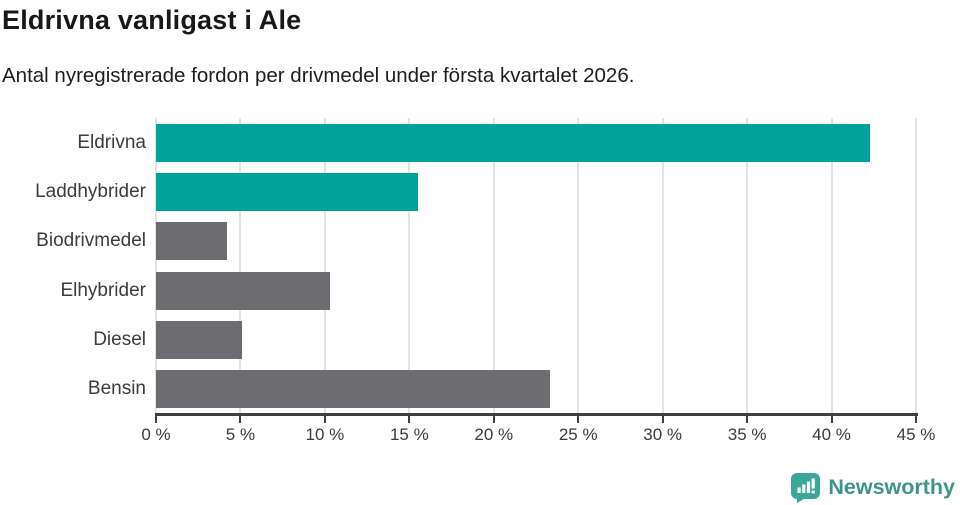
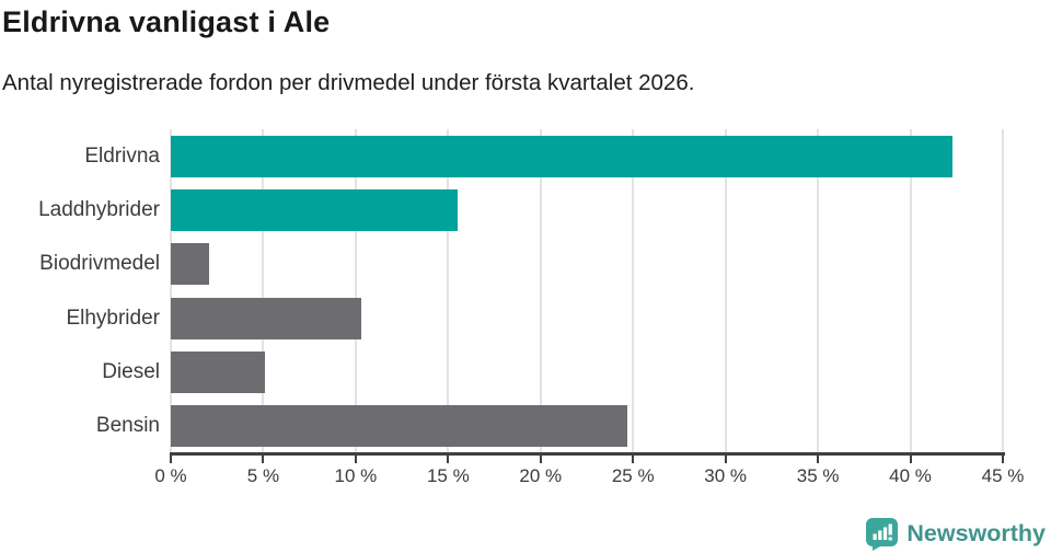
Biodrivmedel: 4.2% -> 2.1%
Bensin: 23.3% -> 24.7%
